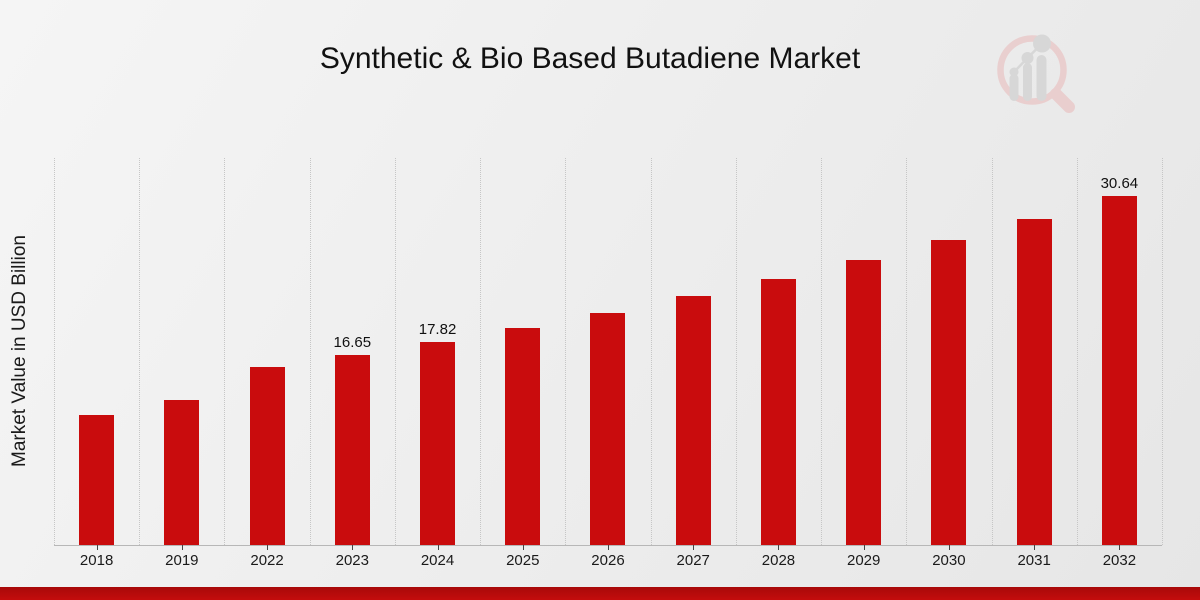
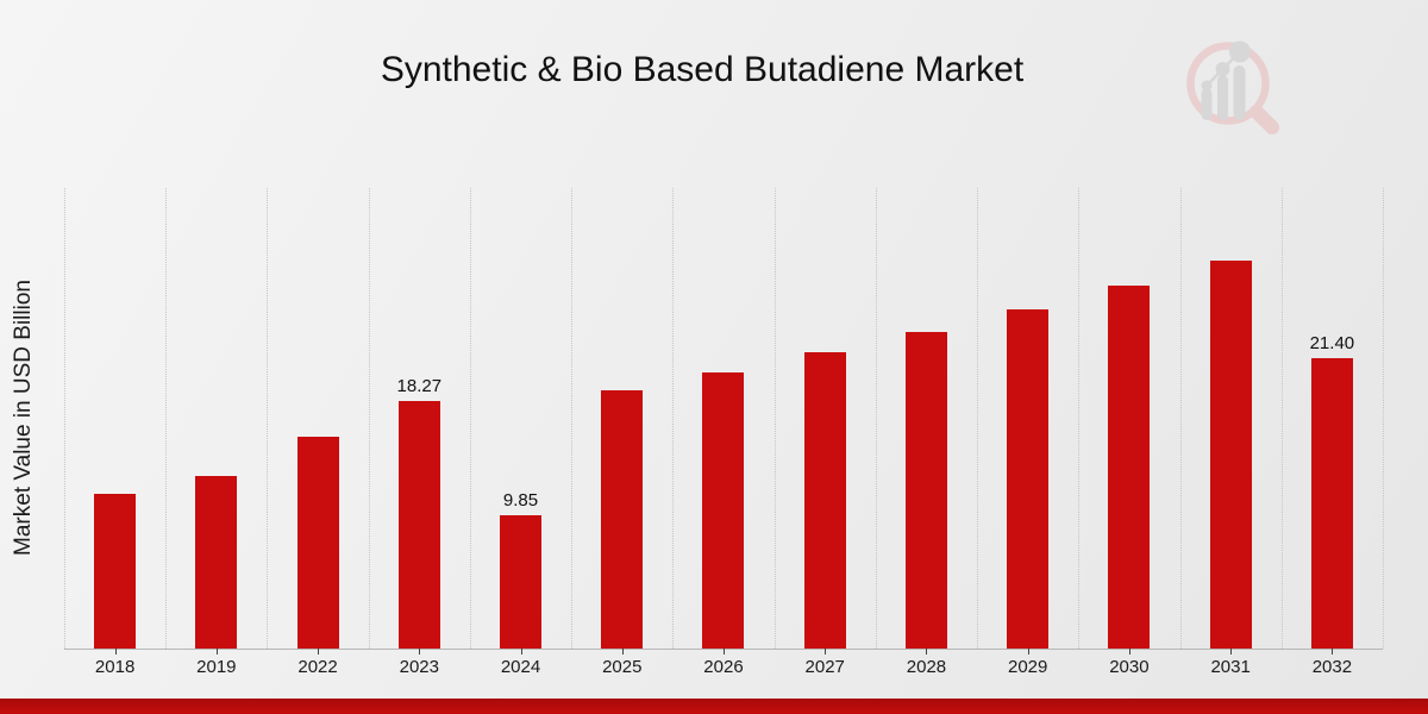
2023: 16.65 -> 18.27
2024: 17.82 -> 9.85
2032: 30.64 -> 21.40
